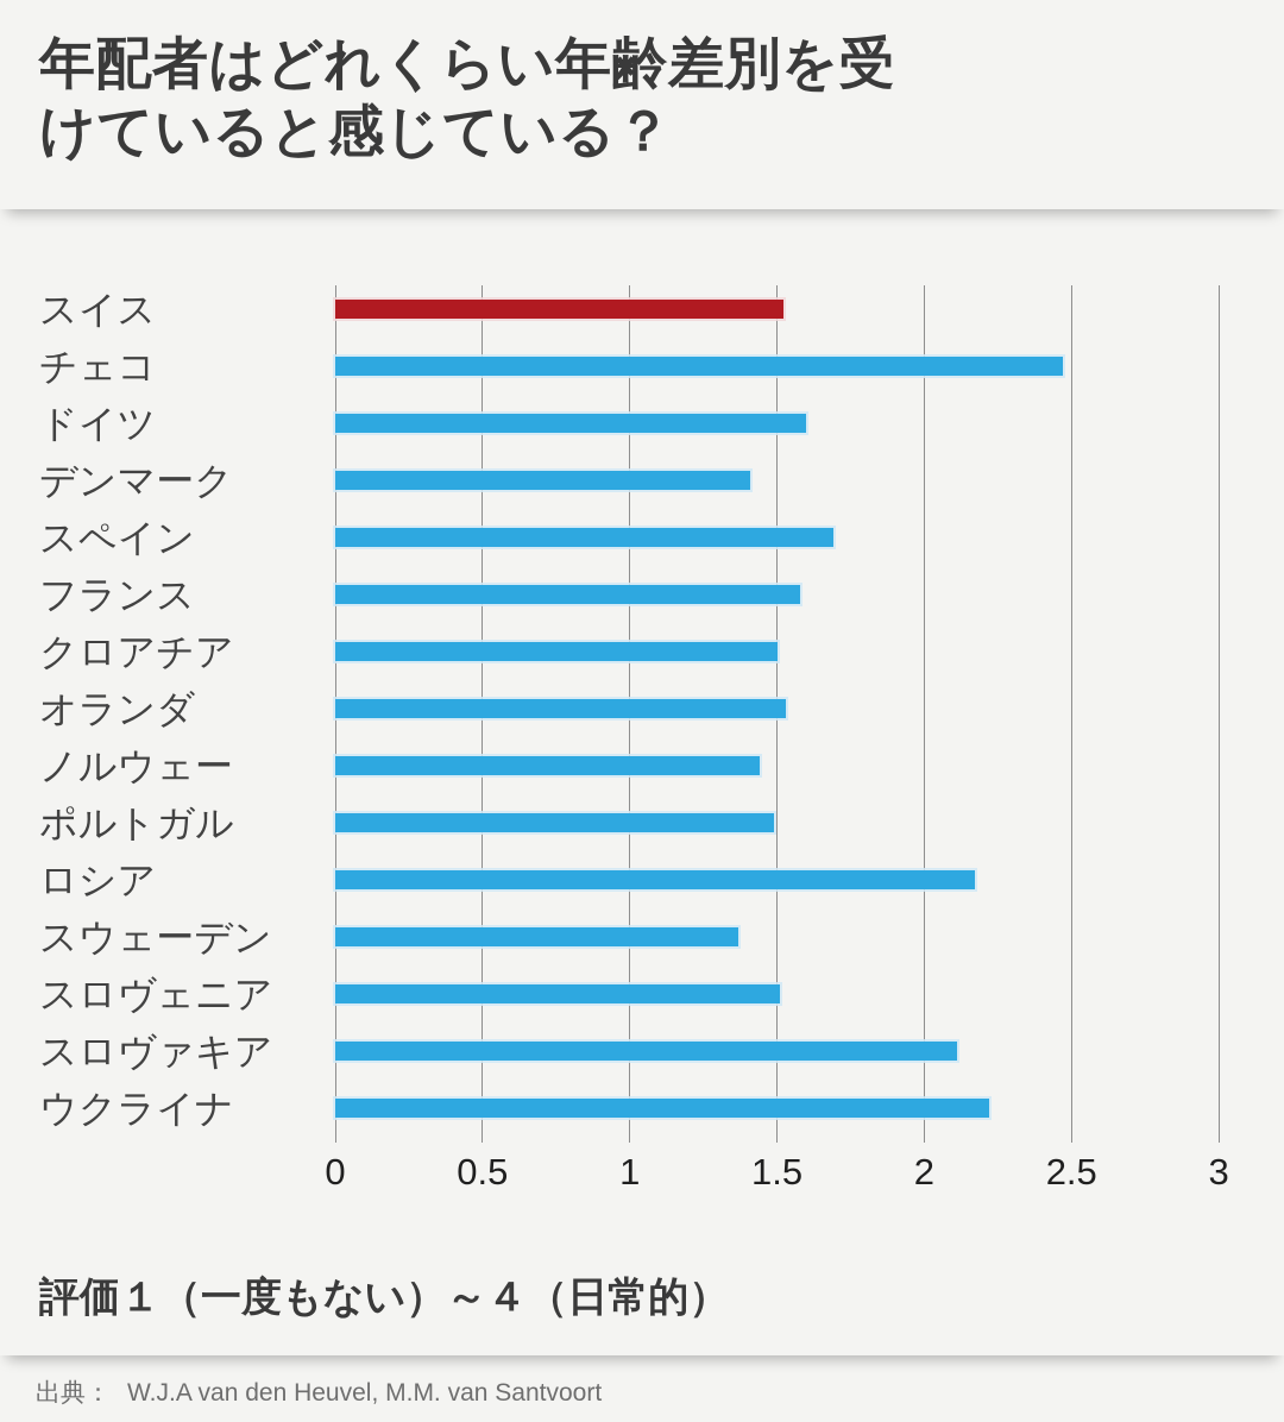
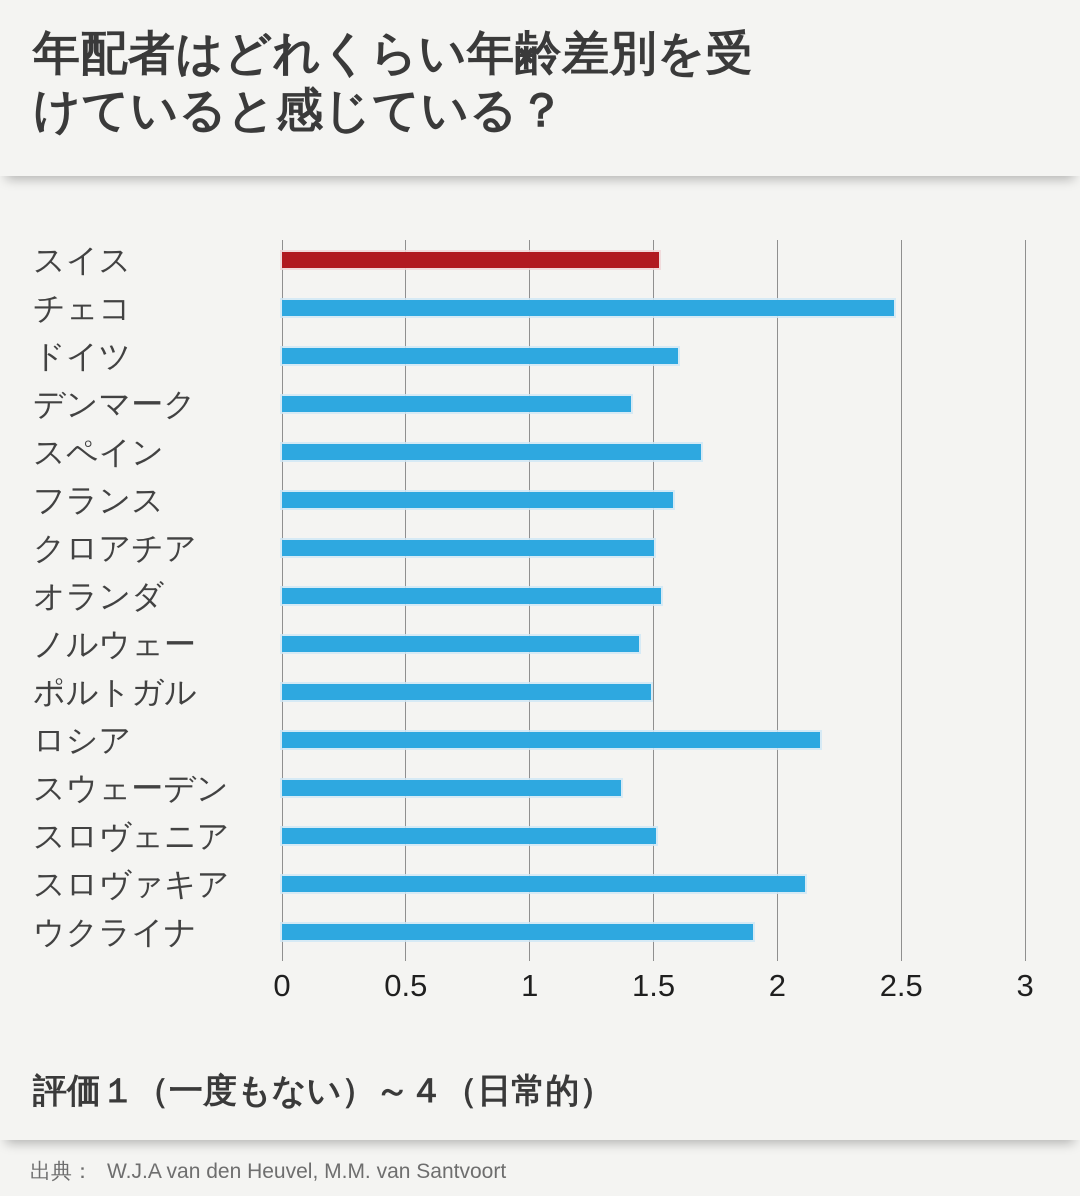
ウクライナ: 2.22 -> 1.90
